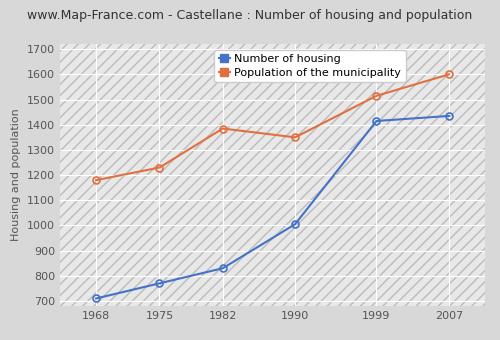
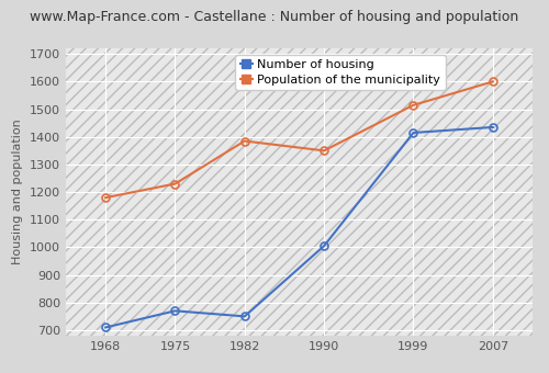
Number of housing/1982: 830 -> 750
